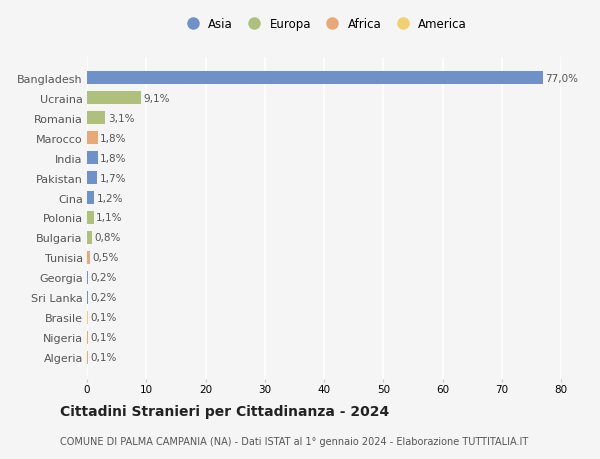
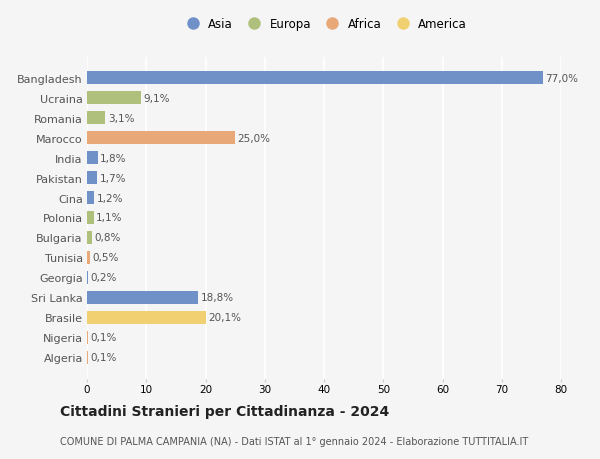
Marocco: 1,8% -> 25,0%
Sri Lanka: 0,2% -> 18,8%
Brasile: 0,1% -> 20,1%
